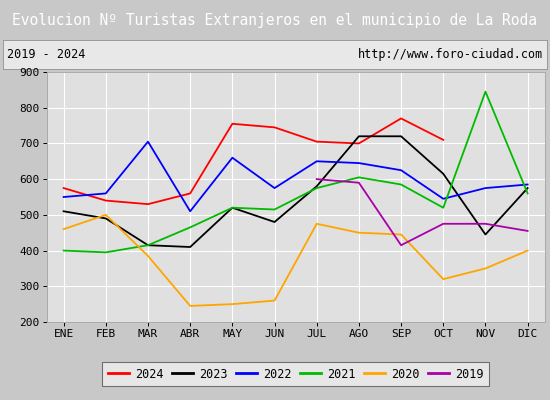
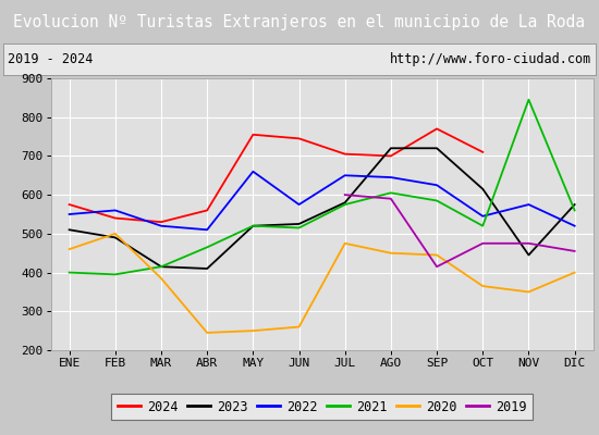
2022/MAR: 705 -> 520
2023/JUN: 480 -> 525
2020/OCT: 320 -> 365
2022/DIC: 585 -> 520
